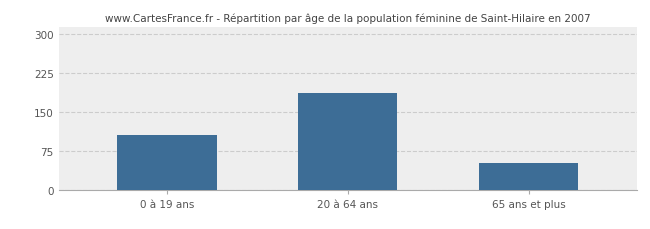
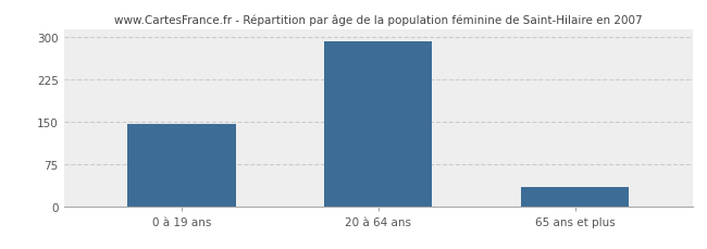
0 à 19 ans: 106 -> 147
20 à 64 ans: 186 -> 293
65 ans et plus: 52 -> 35
